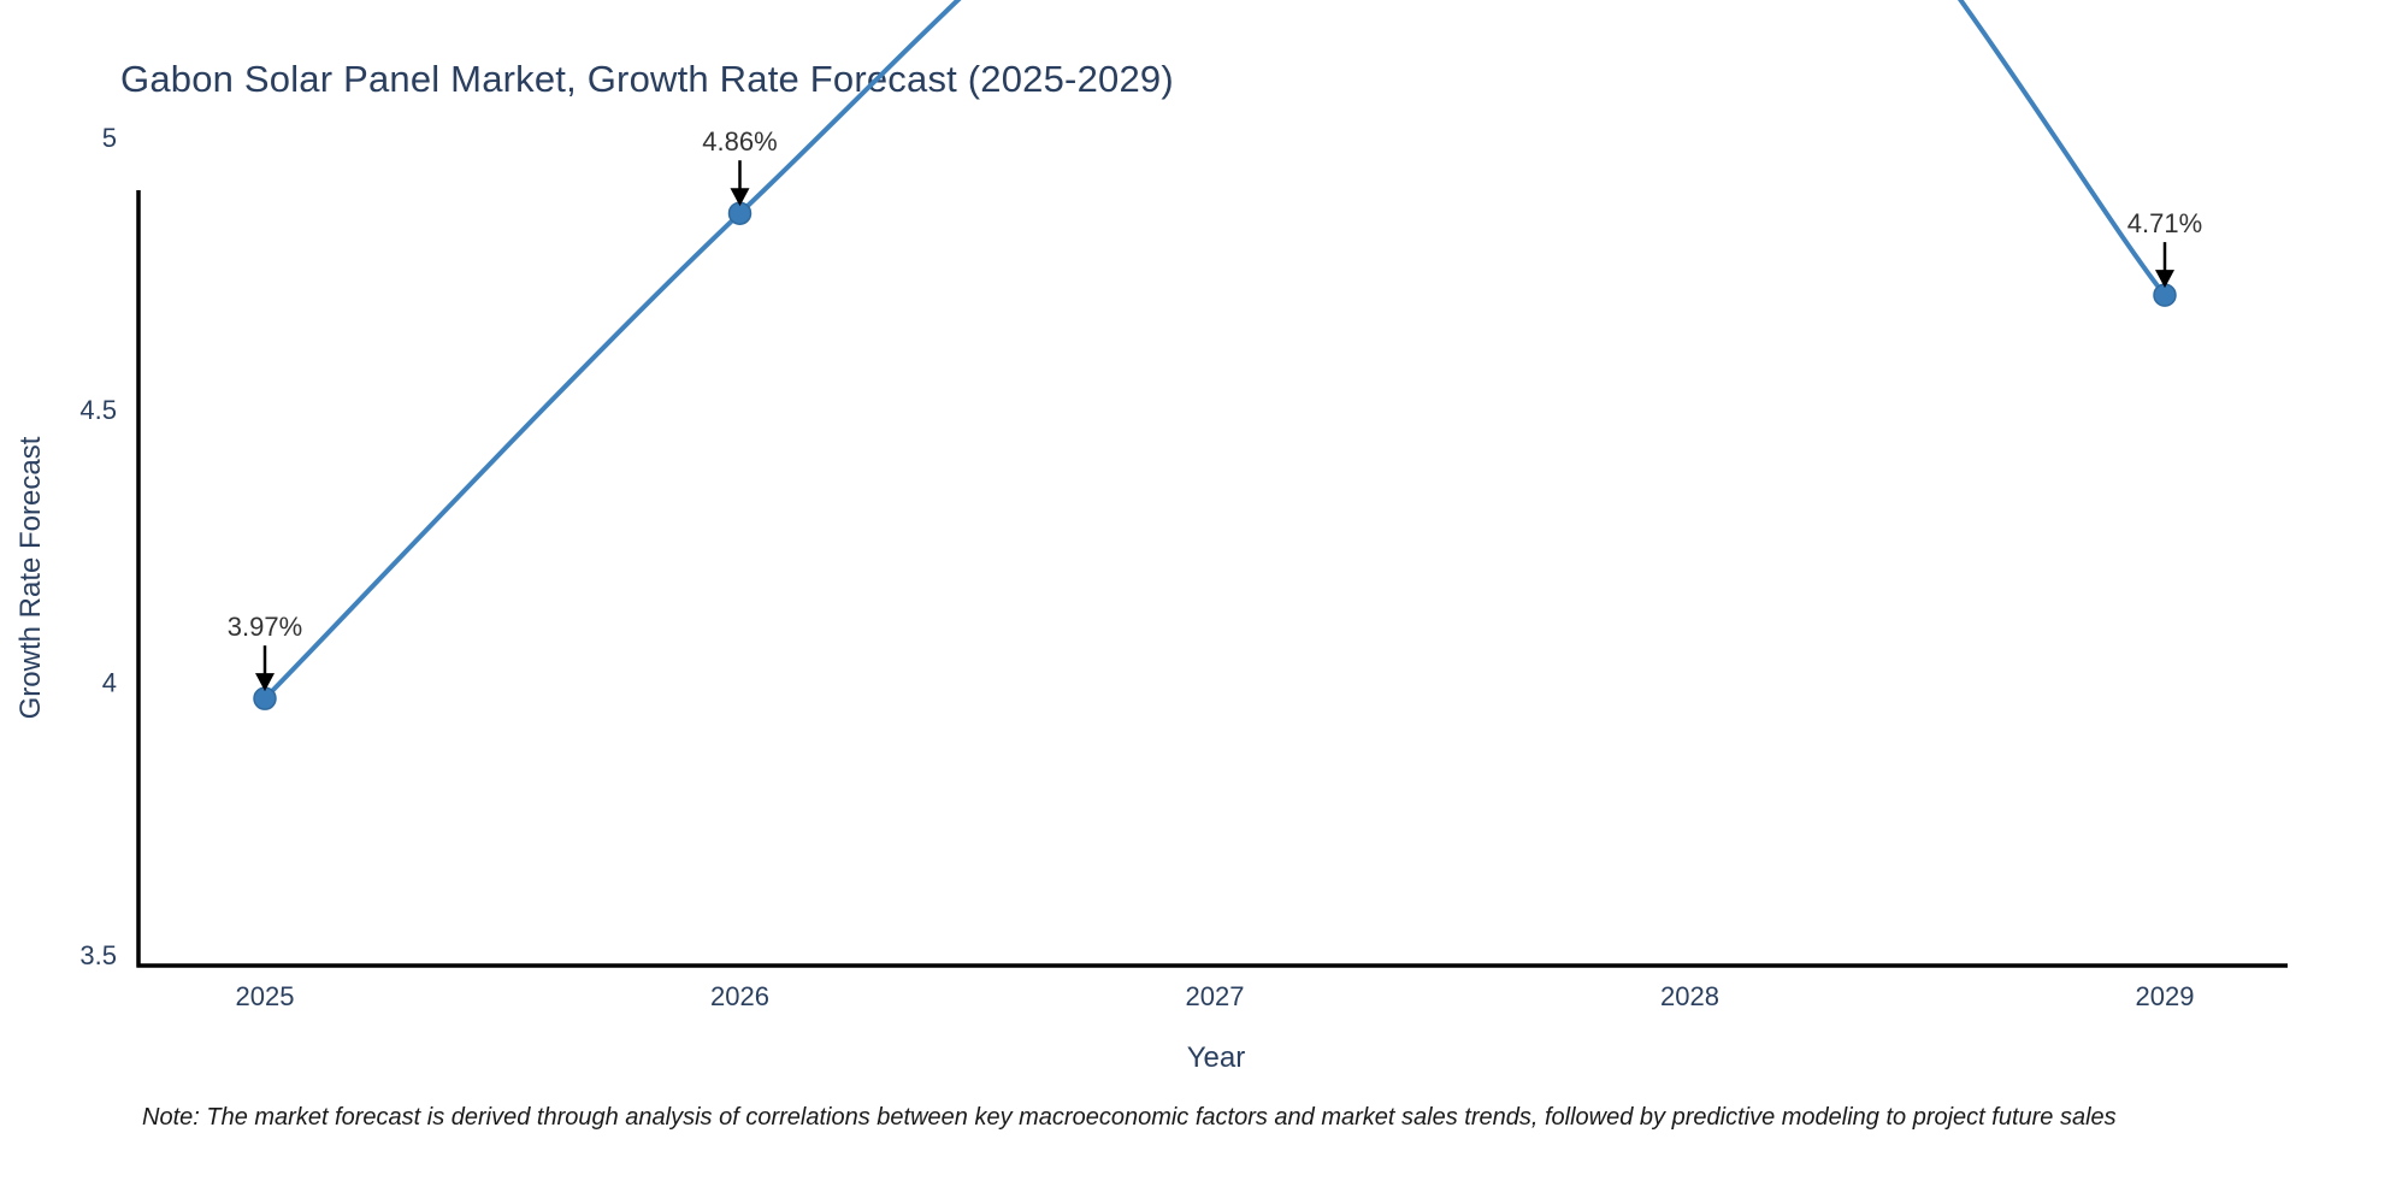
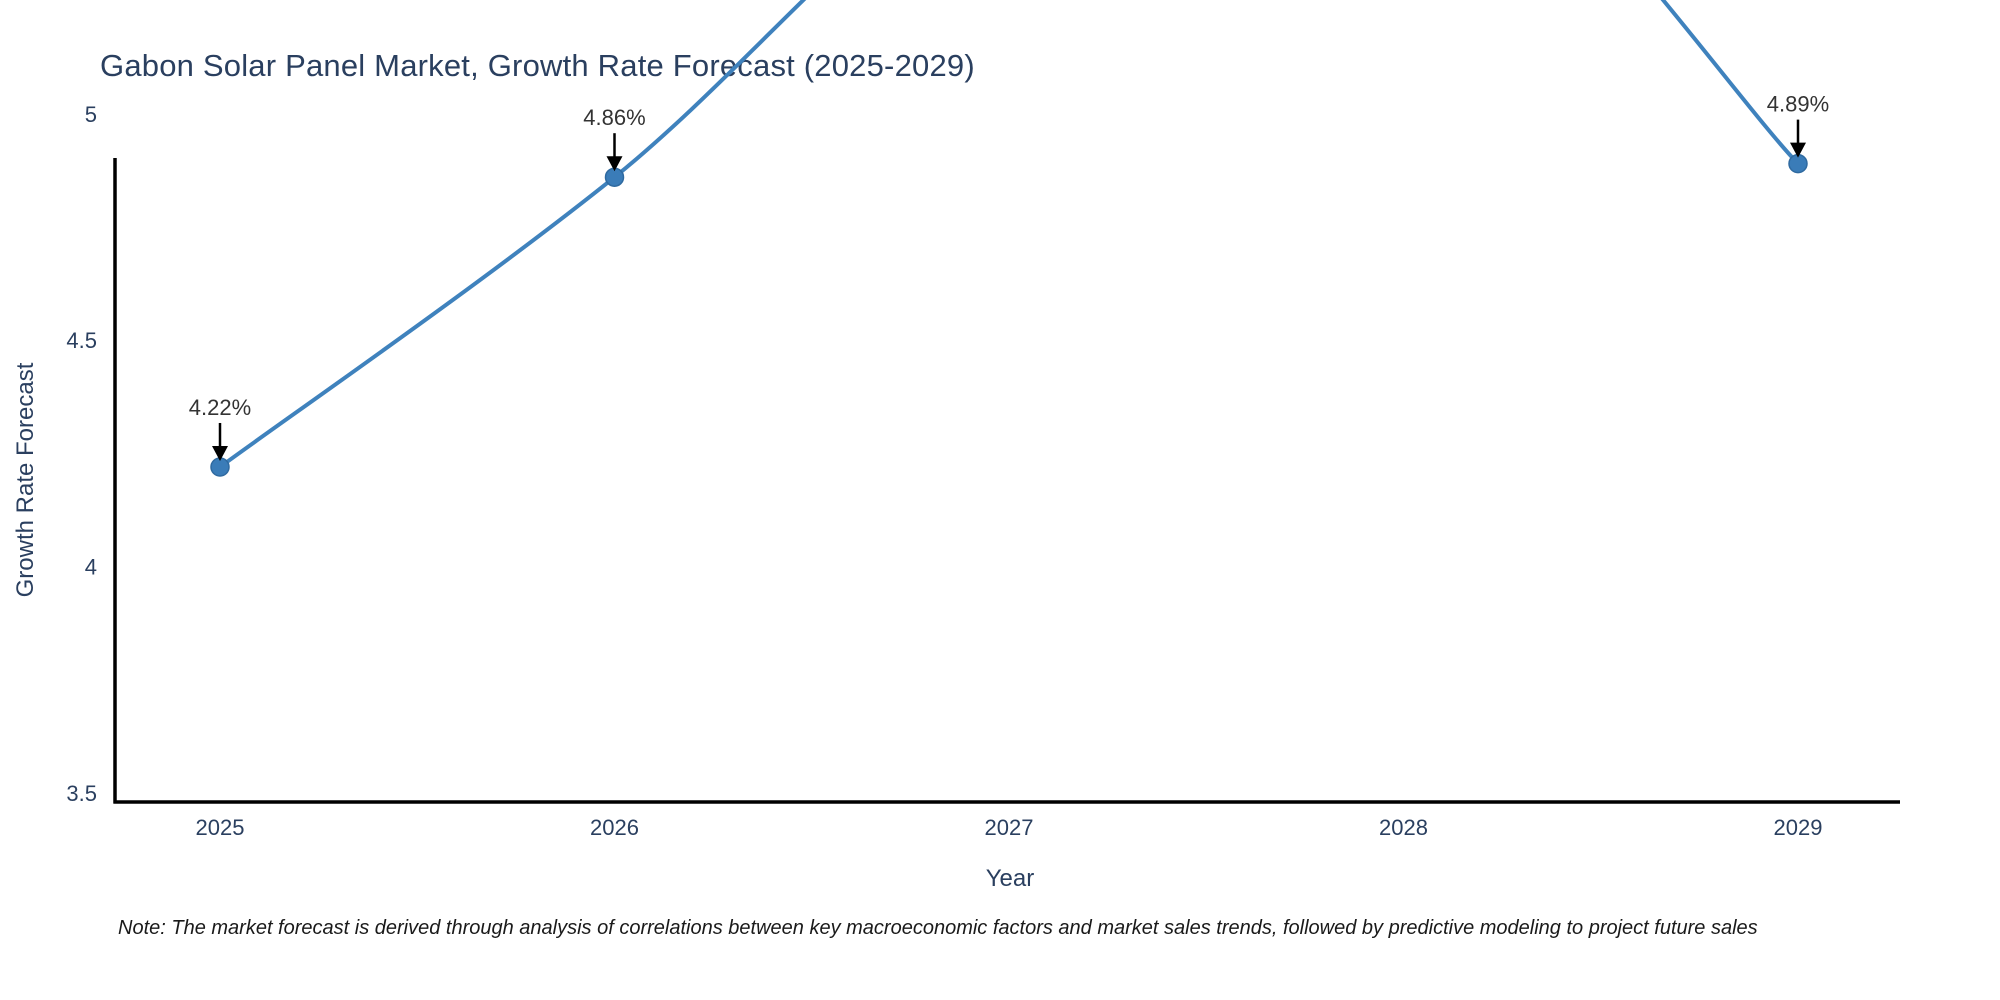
2025: 3.97% -> 4.22%
2029: 4.71% -> 4.89%
